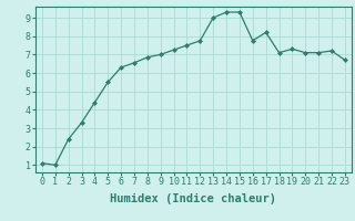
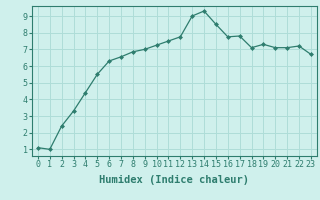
15: 9.3 -> 8.5
17: 8.2 -> 7.8
